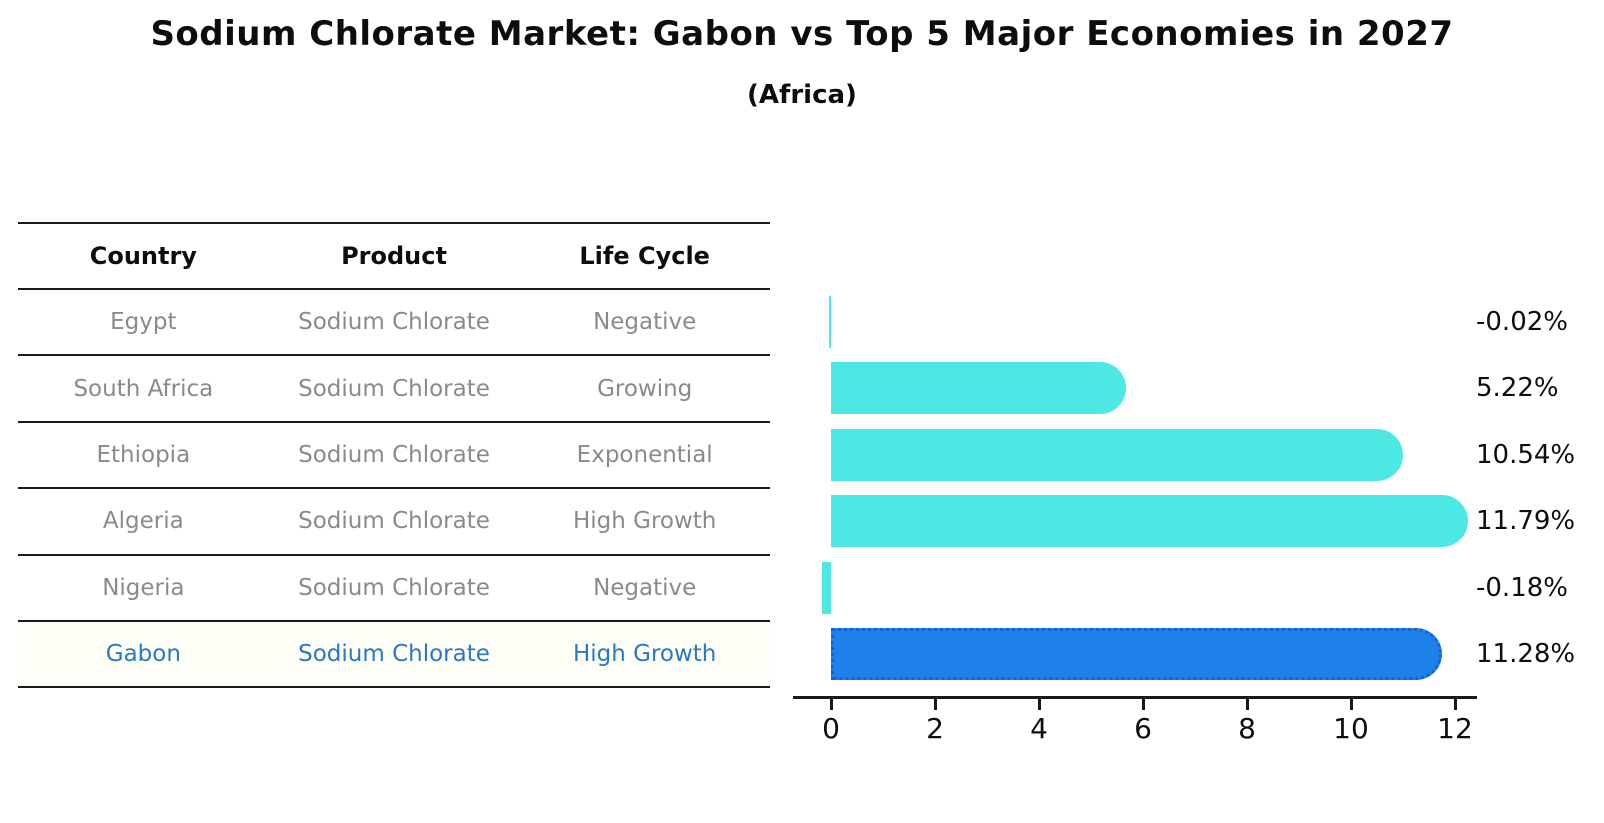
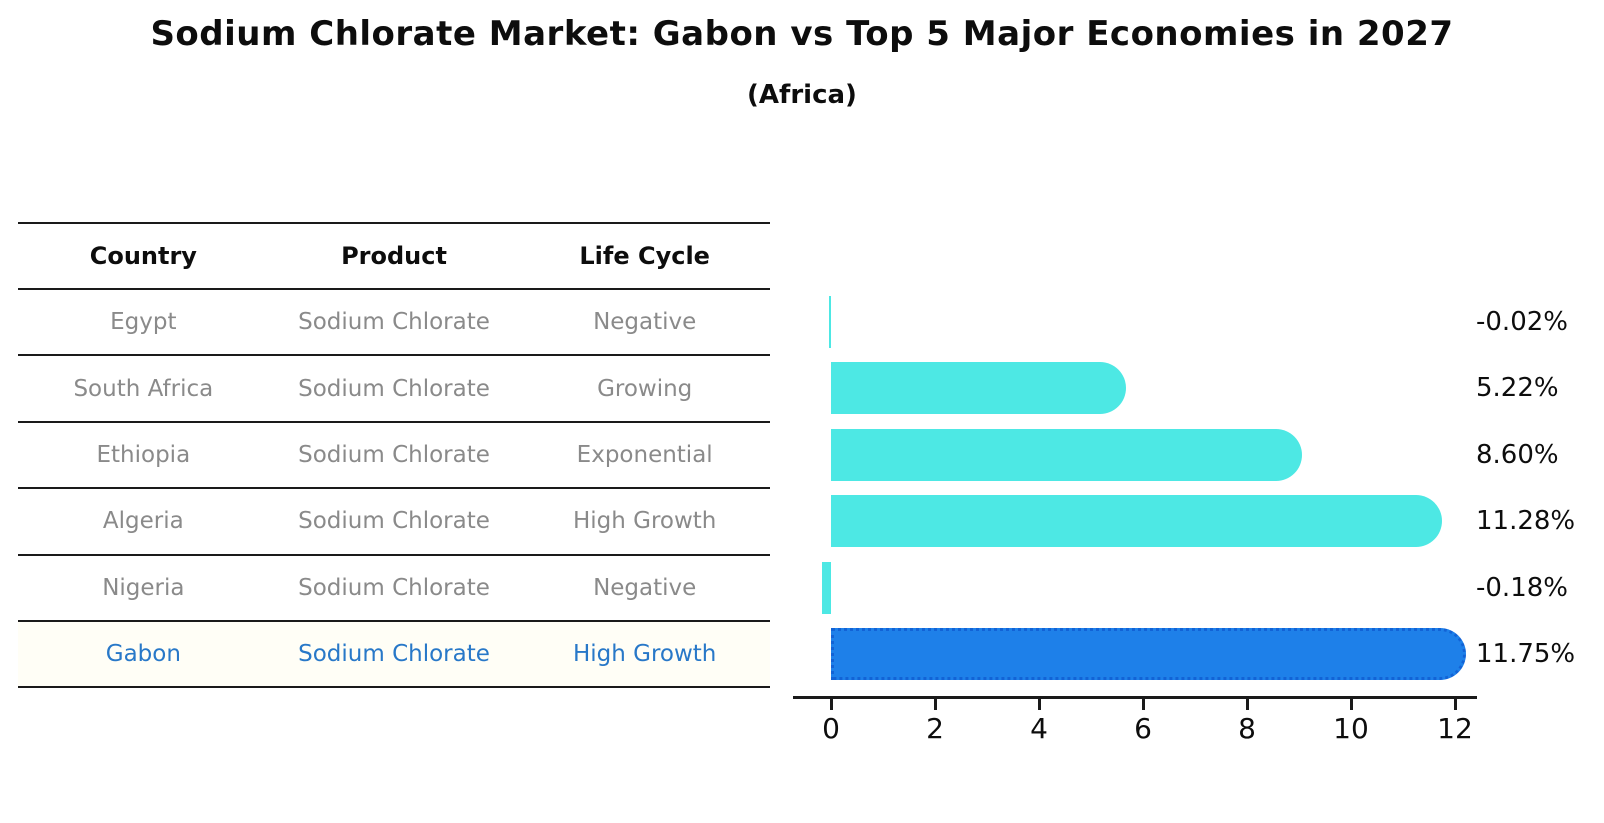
Ethiopia: 10.54% -> 8.60%
Algeria: 11.79% -> 11.28%
Gabon: 11.28% -> 11.75%
